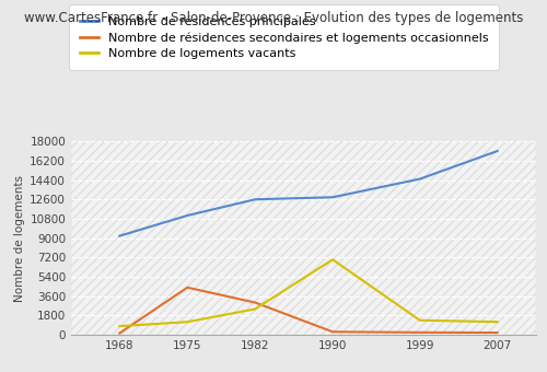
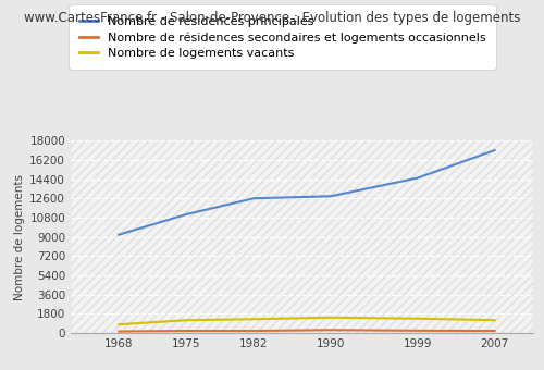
Nombre de résidences secondaires et logements occasionnels/1975: 4400 -> 200
Nombre de résidences secondaires et logements occasionnels/1982: 3000 -> 200
Nombre de logements vacants/1982: 2400 -> 1300
Nombre de logements vacants/1990: 7000 -> 1400
